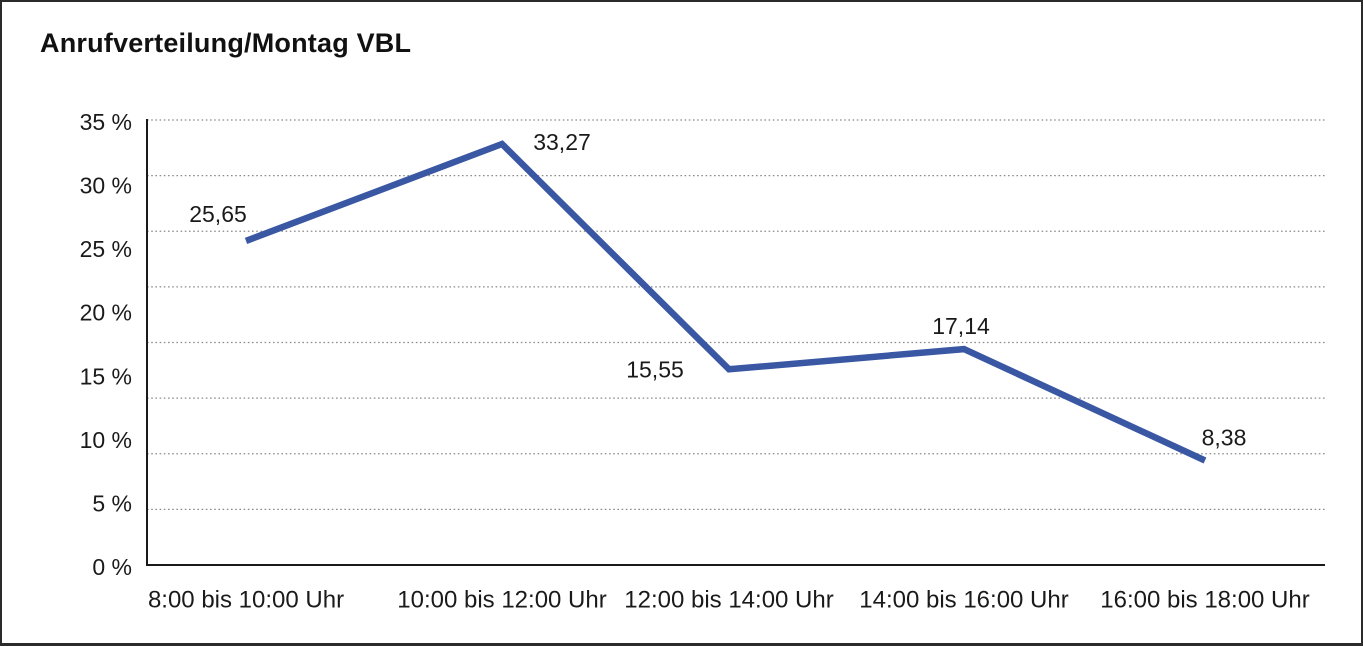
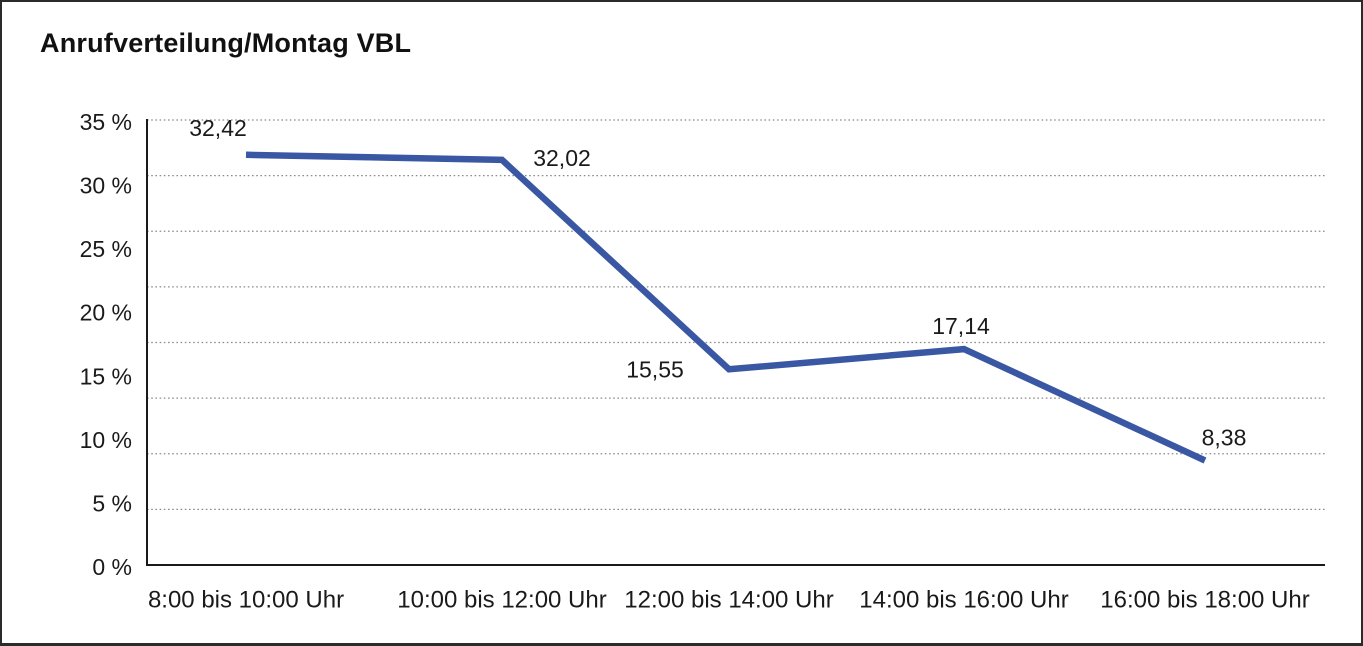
8:00 bis 10:00 Uhr: 25,65 -> 32,42
10:00 bis 12:00 Uhr: 33,27 -> 32,02
